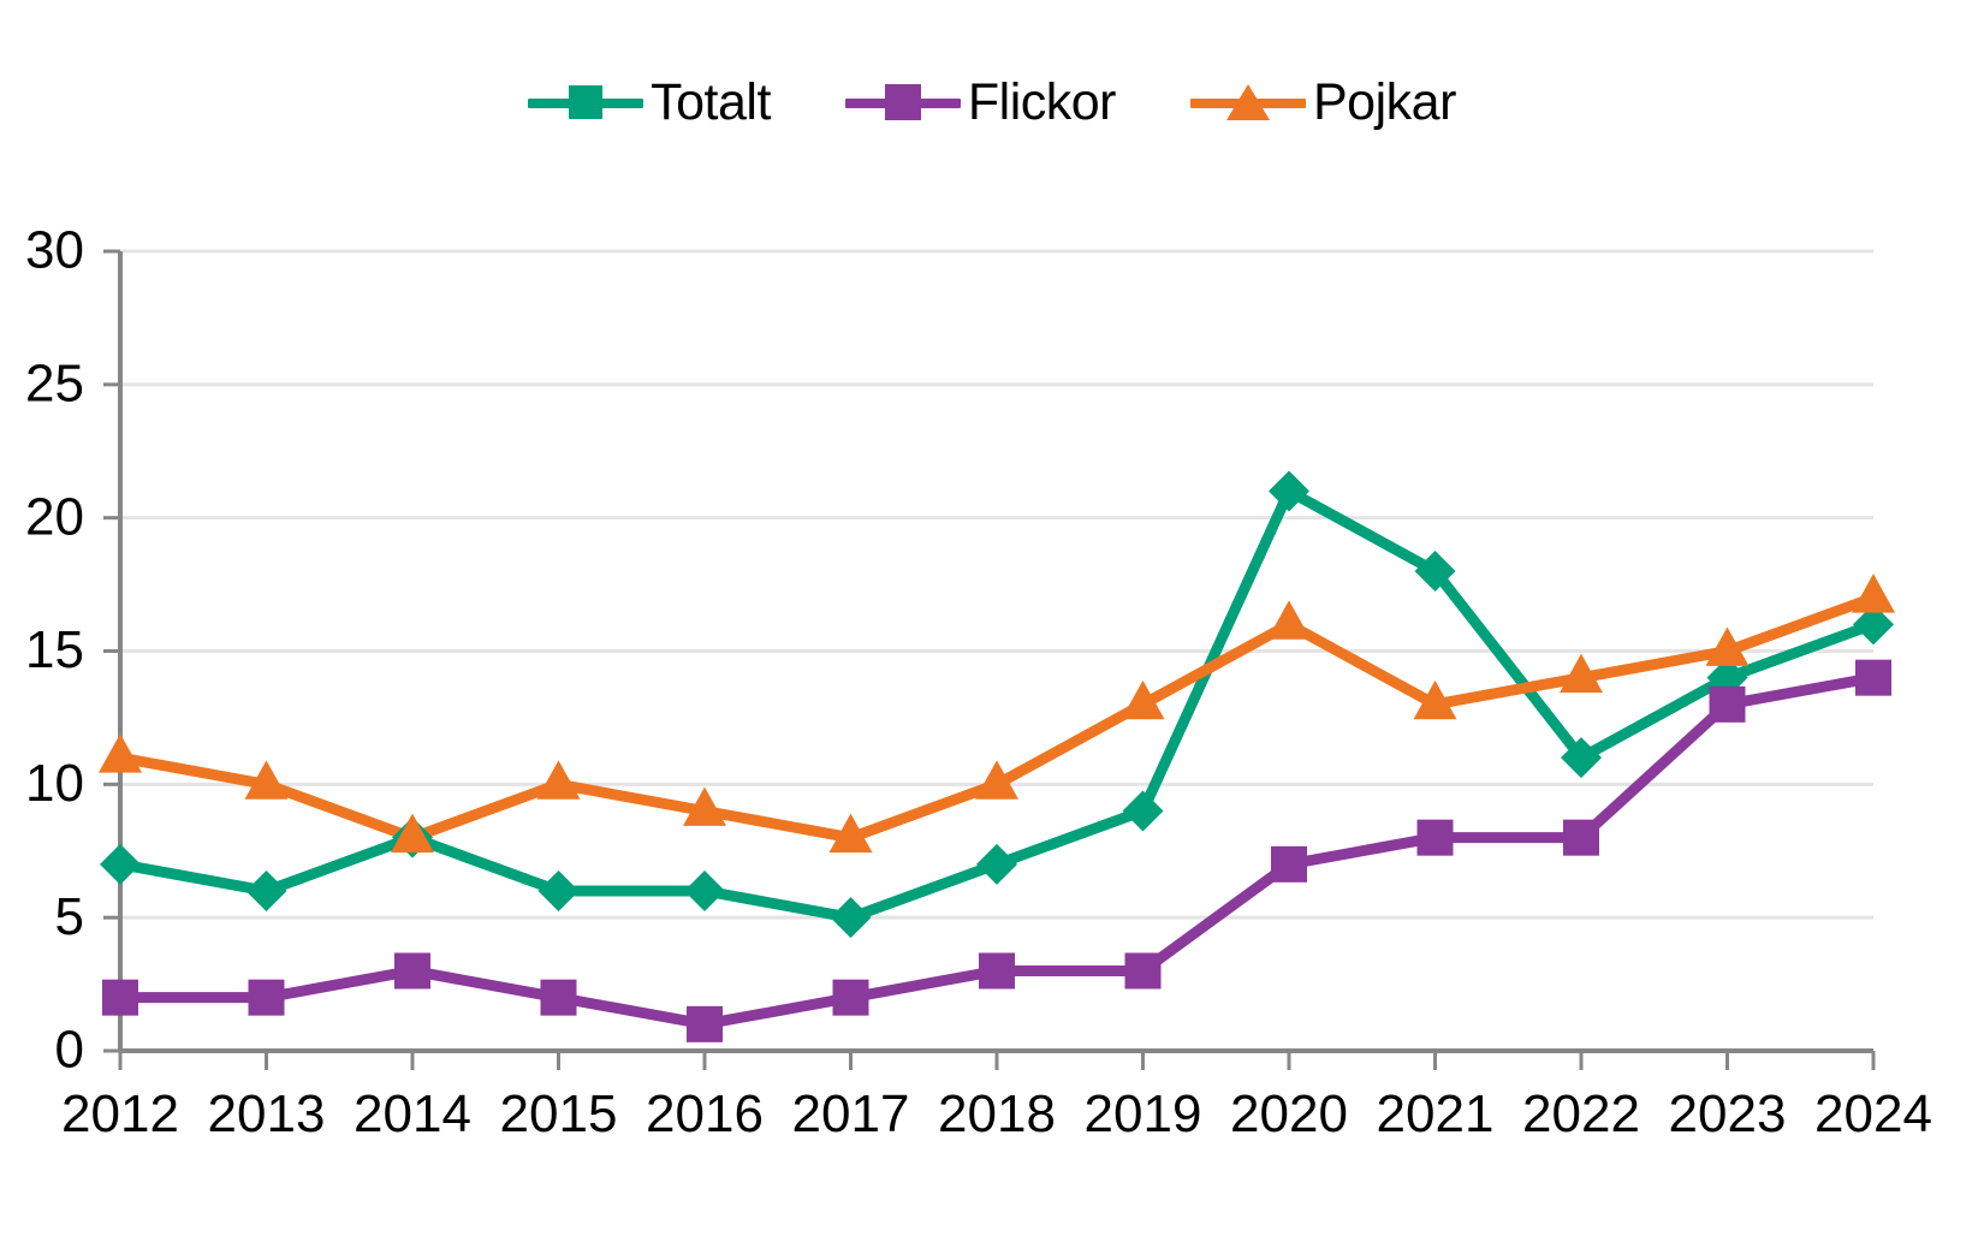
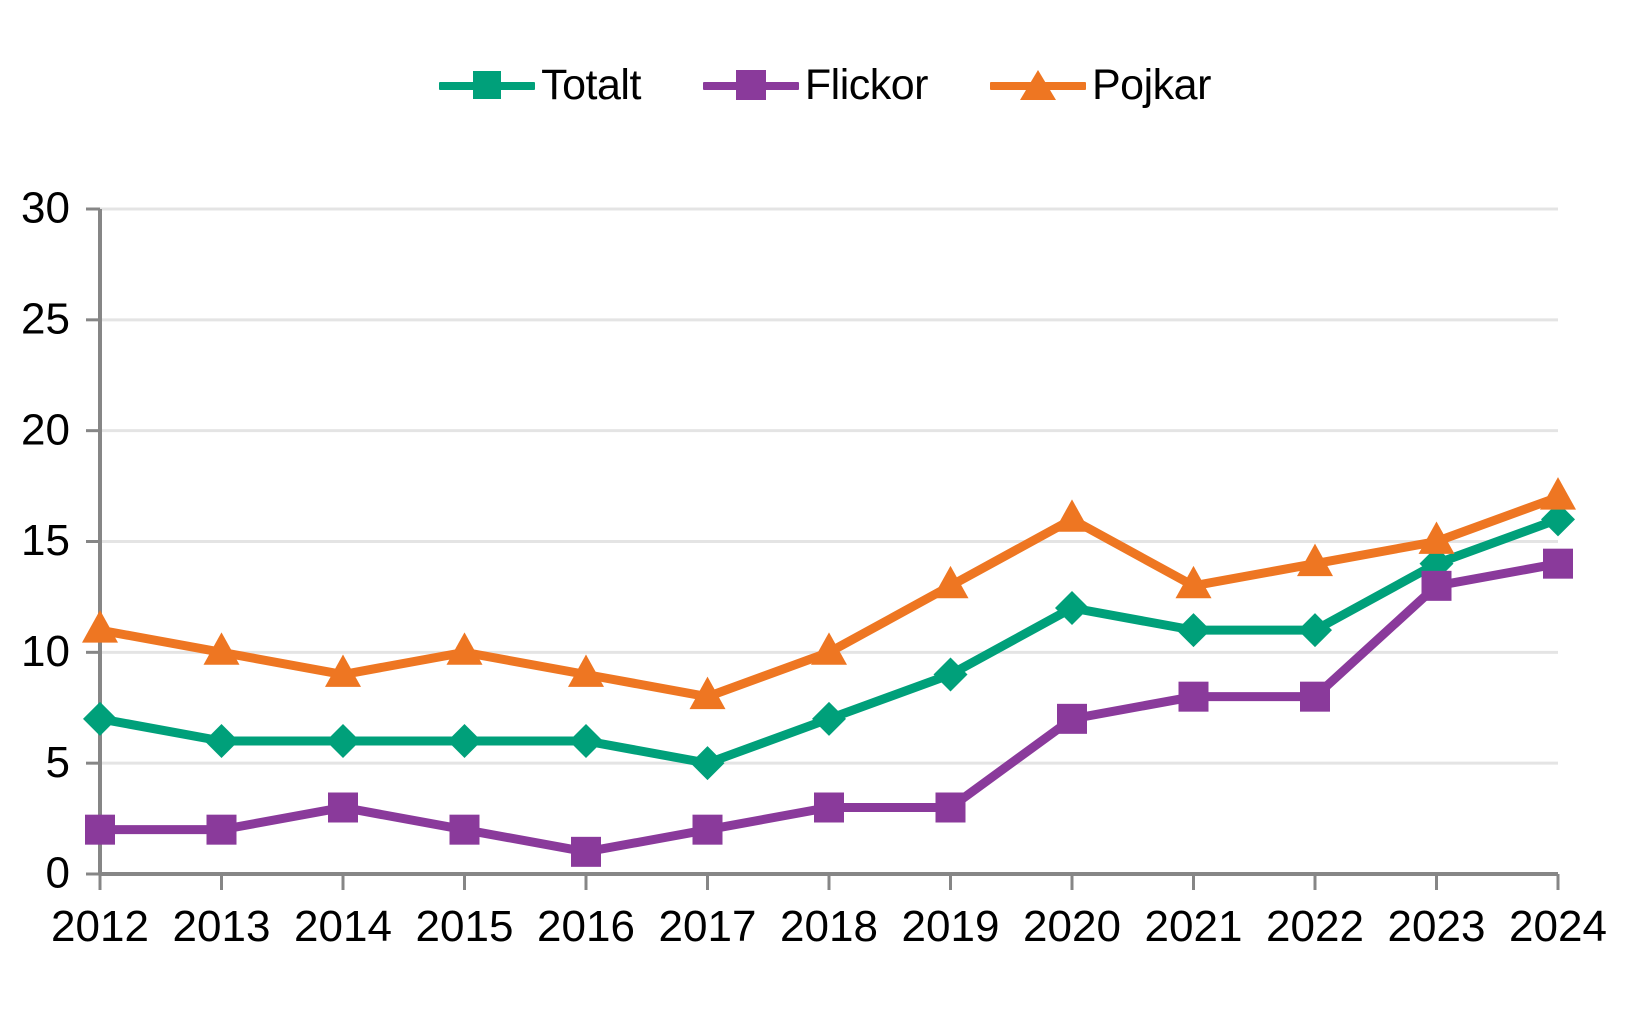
Totalt/2014: 8 -> 6
Pojkar/2014: 8 -> 9
Totalt/2020: 21 -> 12
Totalt/2021: 18 -> 11
